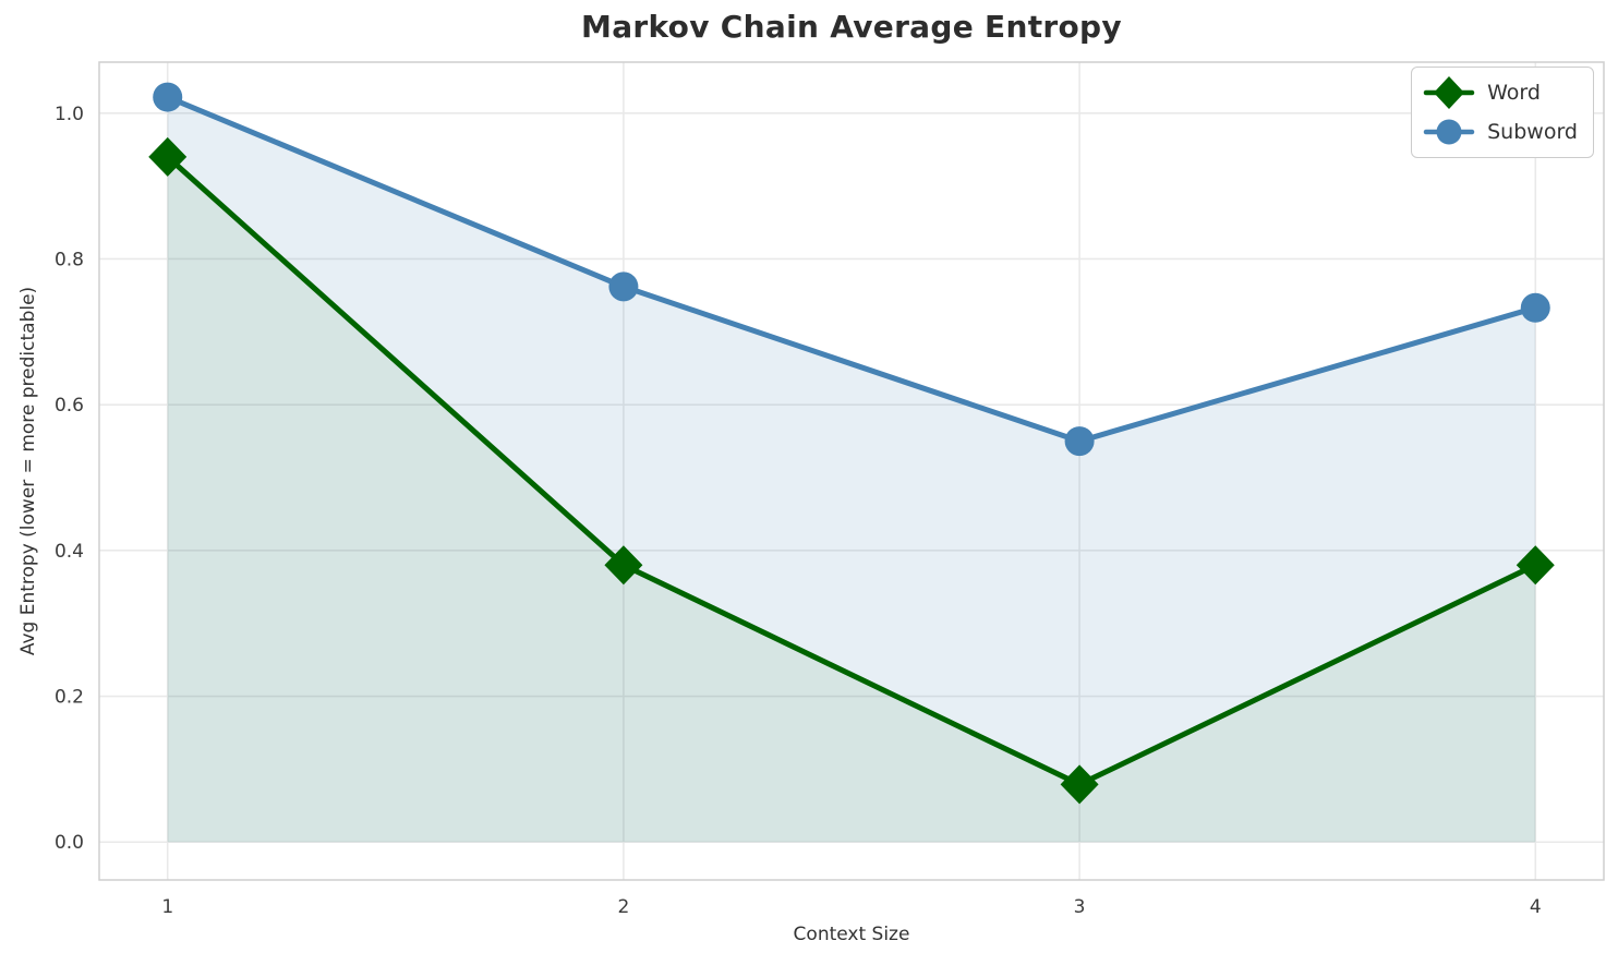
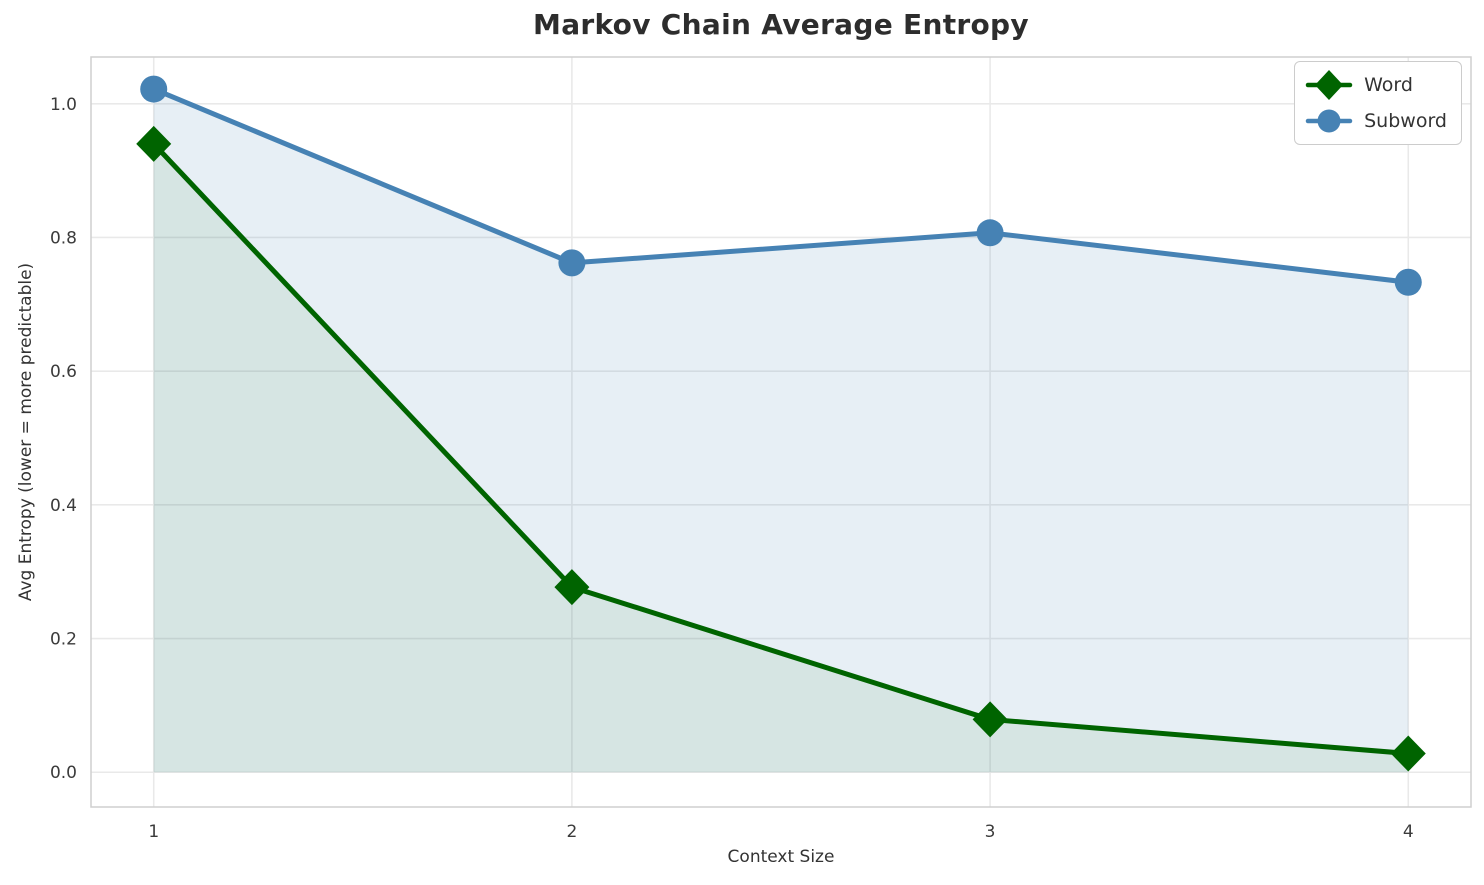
Word/2: 0.38 -> 0.28
Subword/3: 0.55 -> 0.81
Word/4: 0.38 -> 0.03
